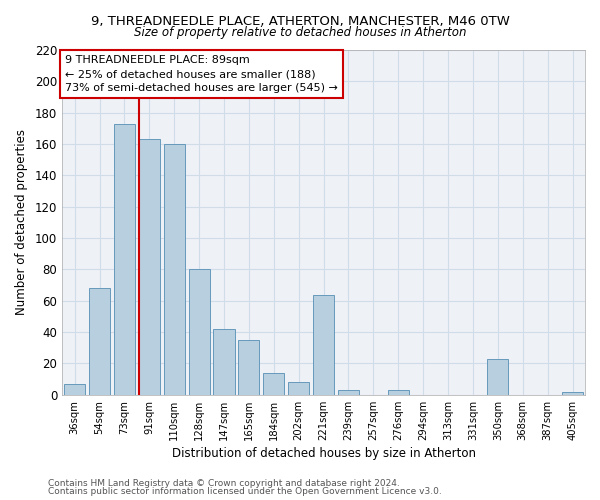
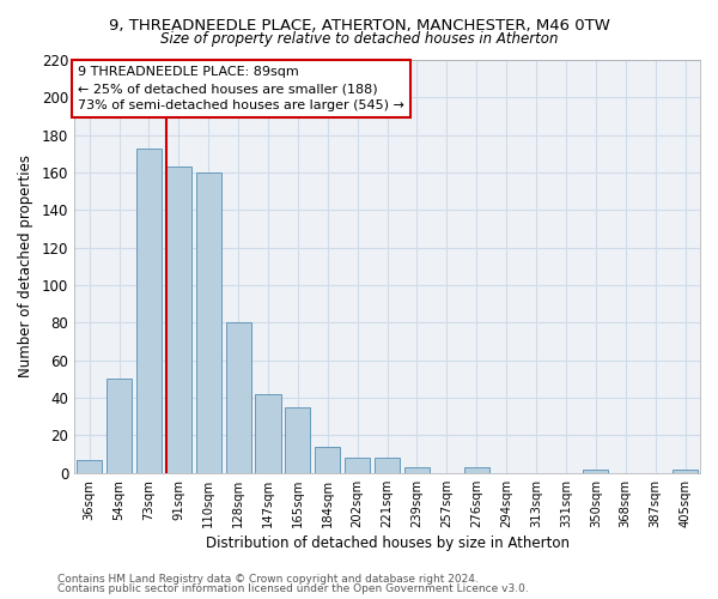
54sqm: 68 -> 50
221sqm: 64 -> 8
350sqm: 23 -> 2
